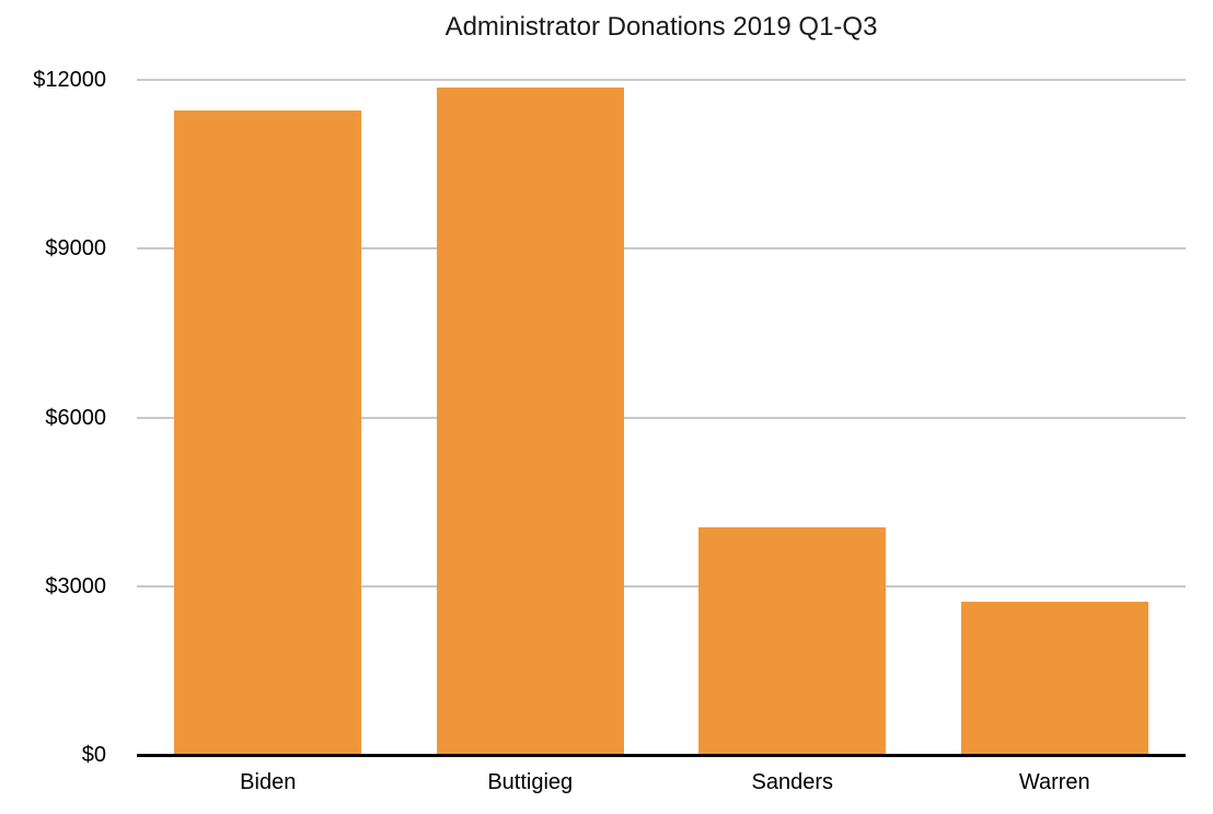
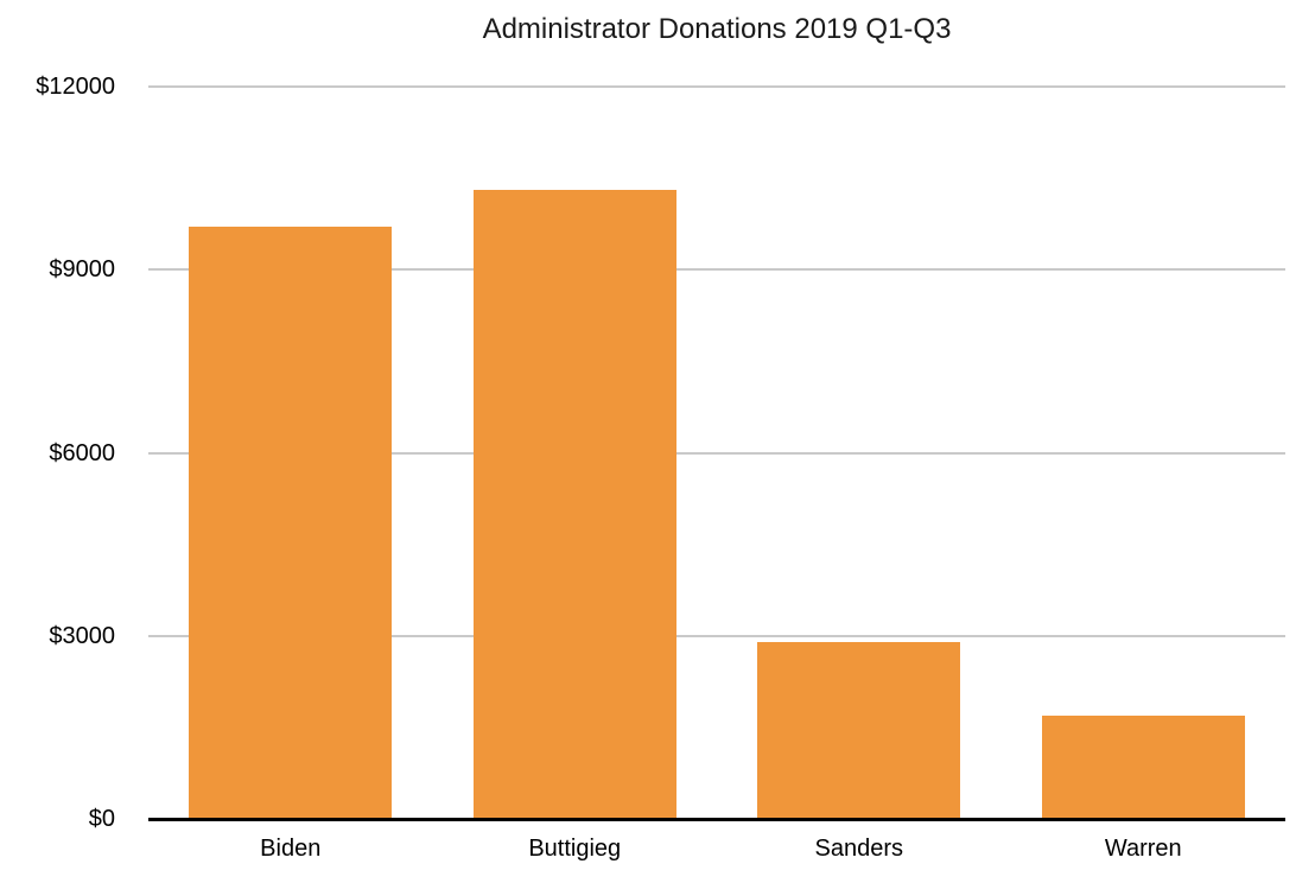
Biden: $11400 -> $9700
Buttigieg: $11900 -> $10300
Sanders: $4000 -> $2900
Warren: $2700 -> $1700
